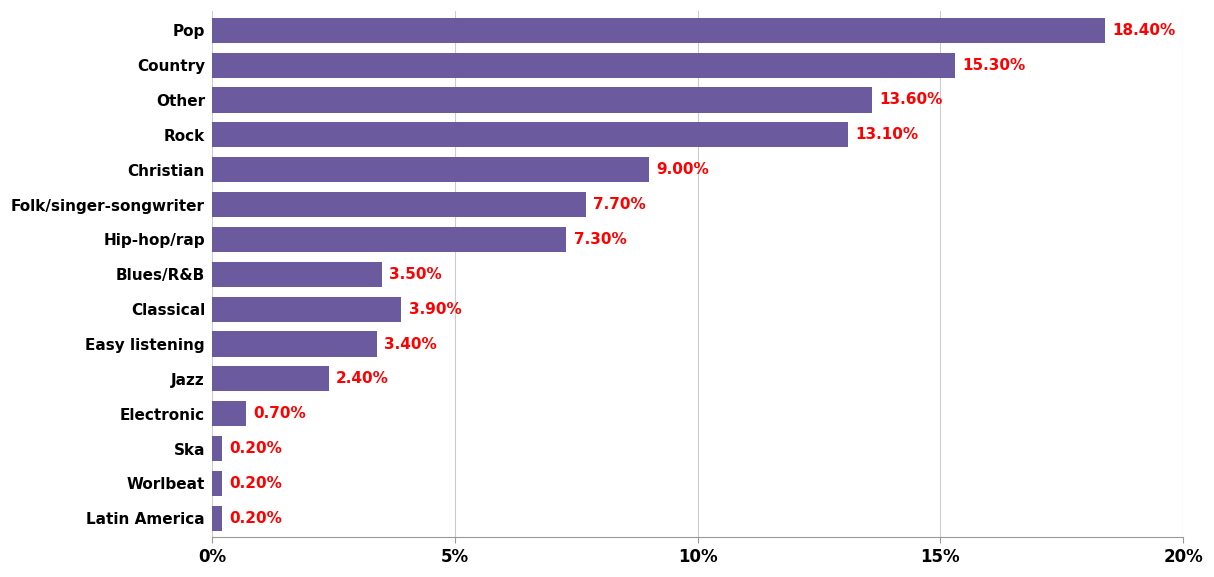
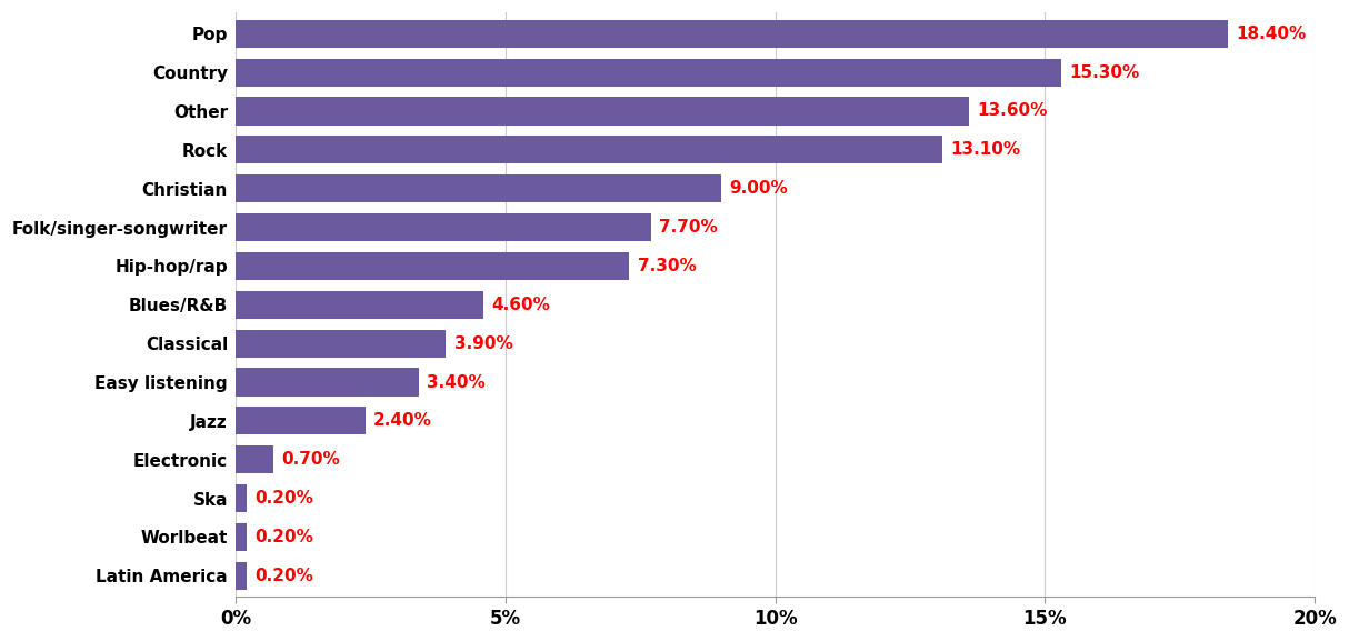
Blues/R&B: 3.50% -> 4.60%
